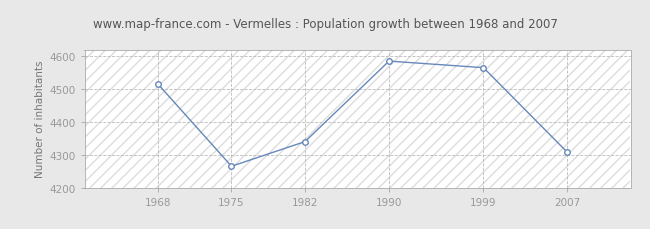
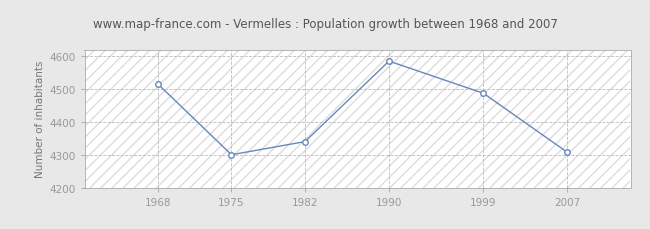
1975: 4265 -> 4300
1999: 4565 -> 4487
